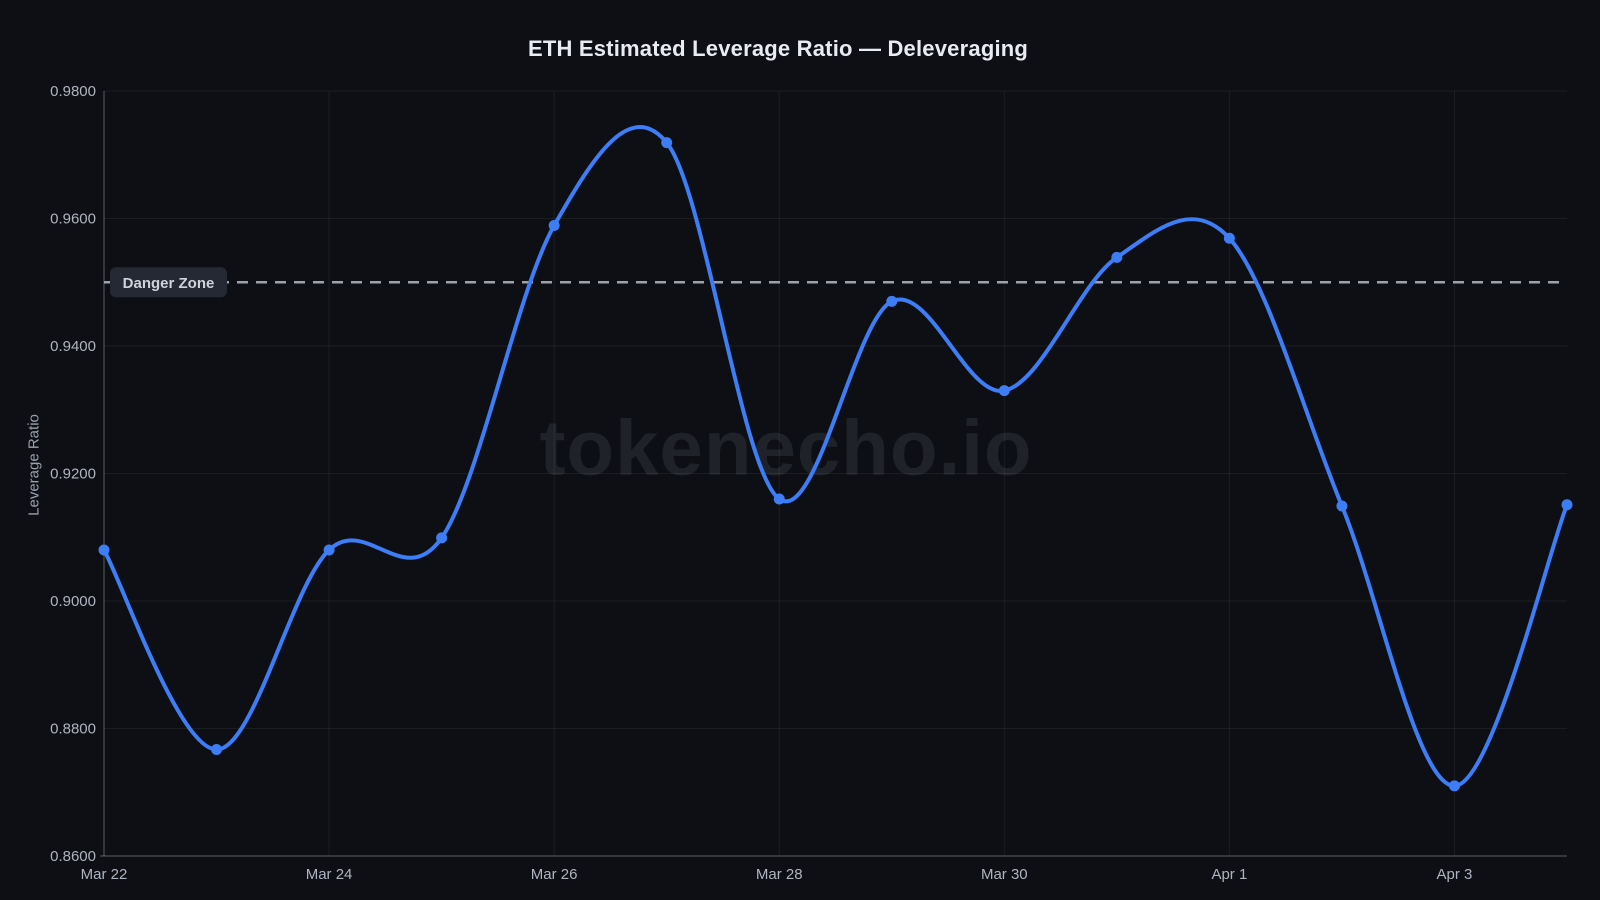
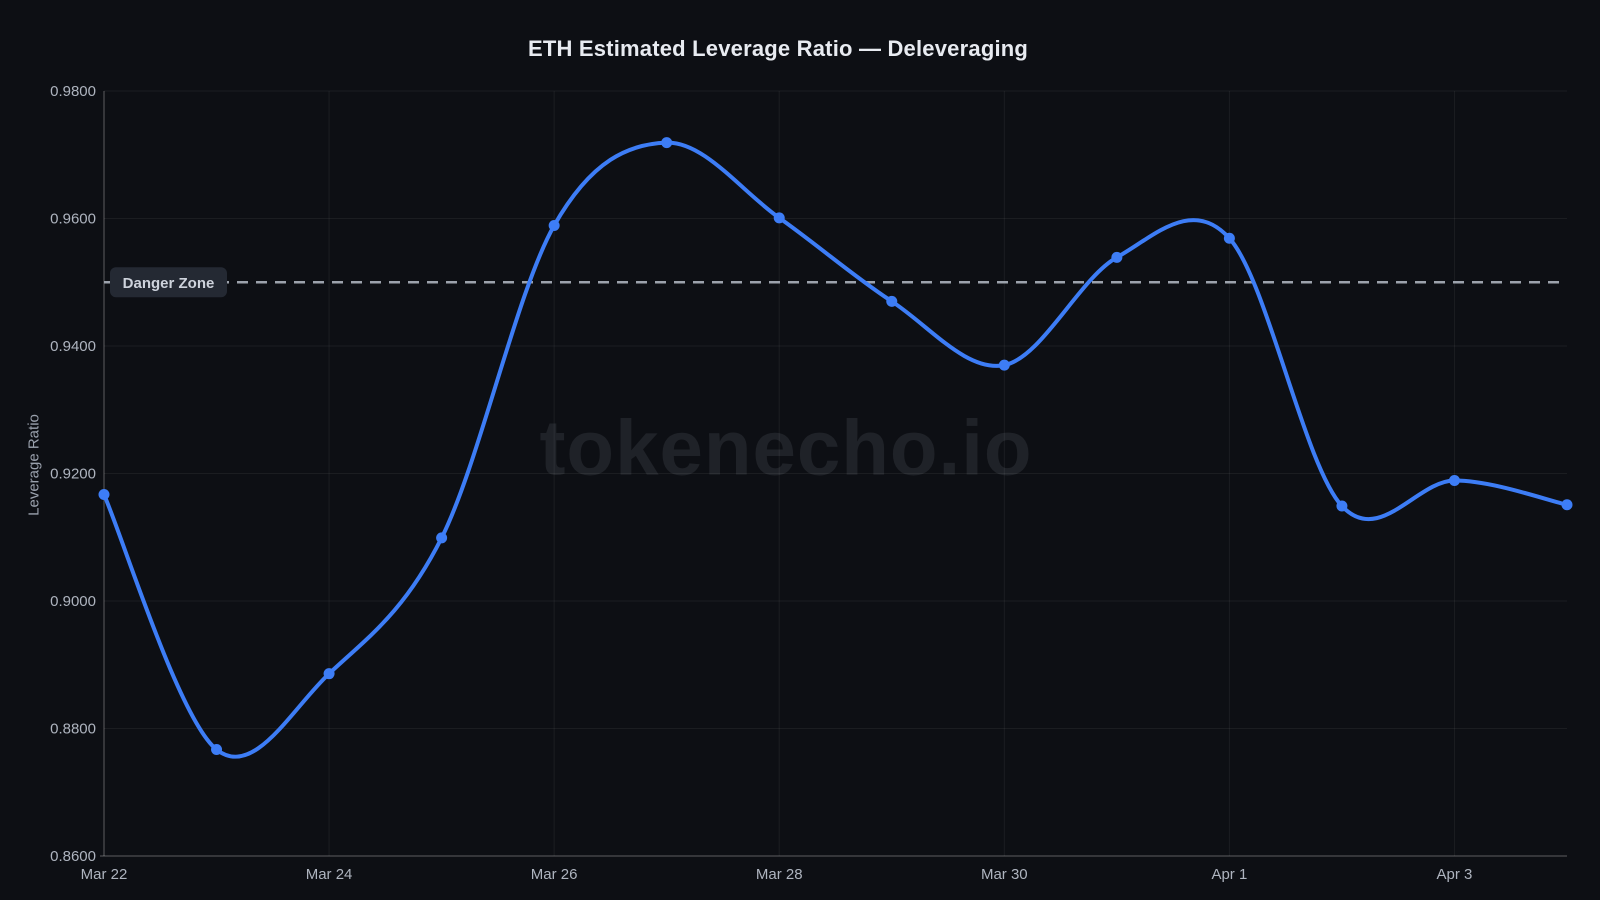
Mar 22: 0.908 -> 0.917
Mar 24: 0.908 -> 0.889
Mar 28: 0.916 -> 0.960
Mar 30: 0.933 -> 0.937
Apr 3: 0.871 -> 0.919
